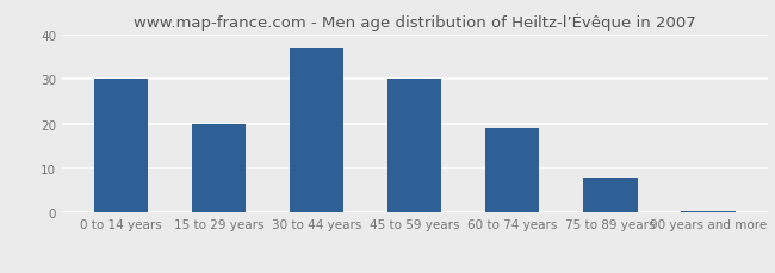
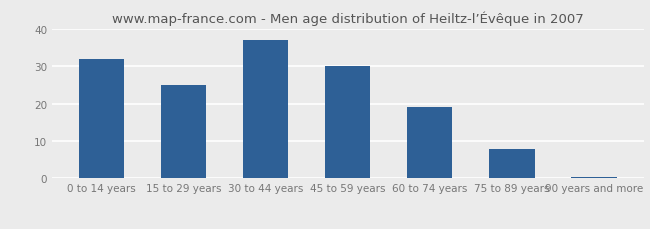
0 to 14 years: 30.0 -> 32.0
15 to 29 years: 20.0 -> 25.0
